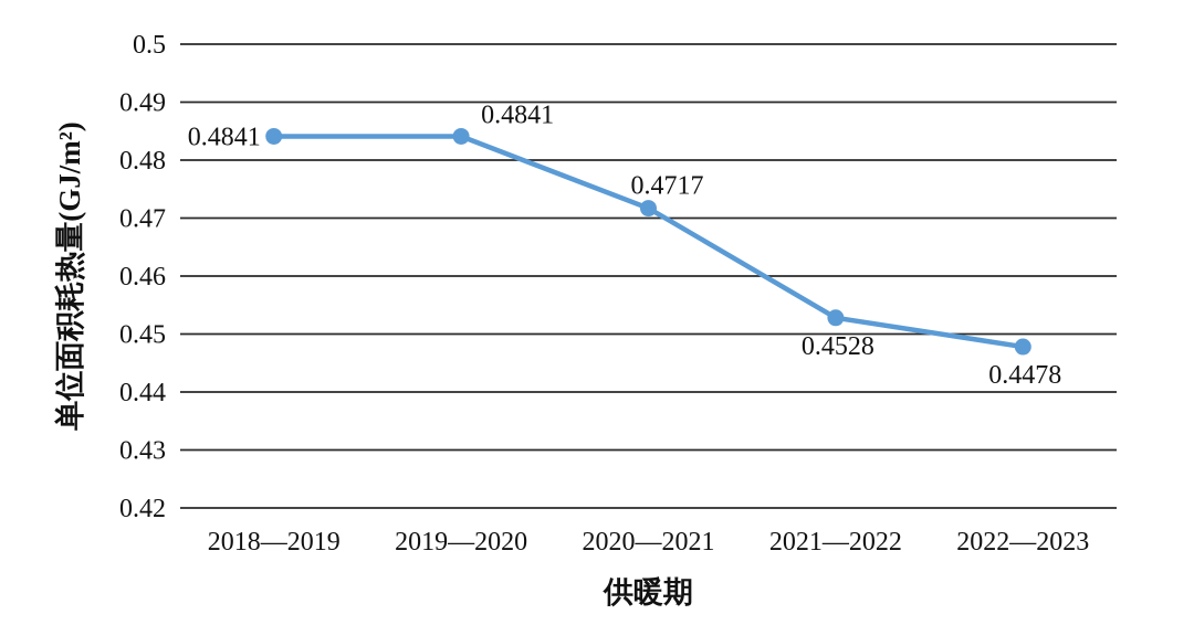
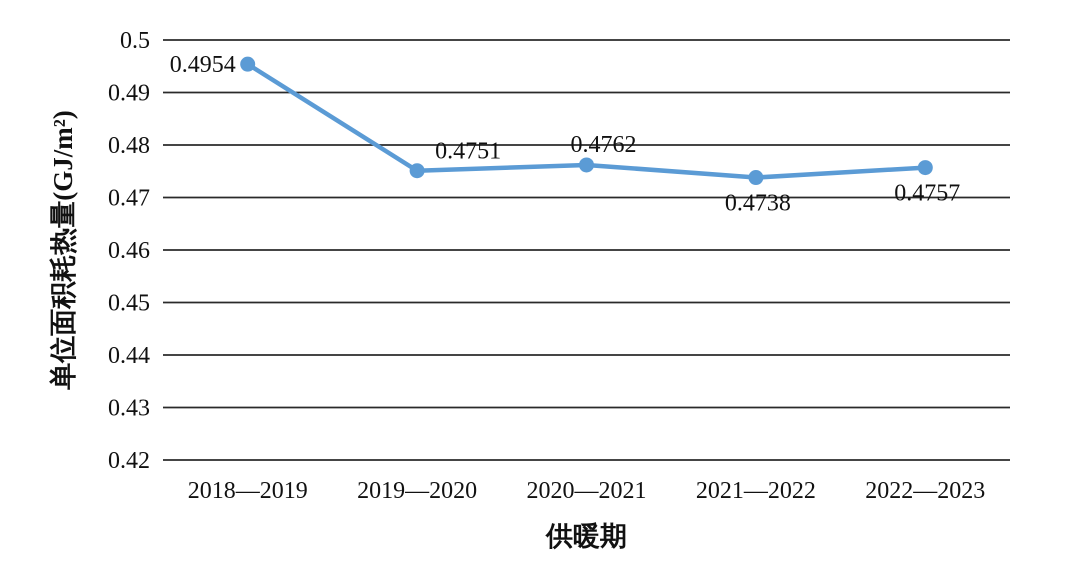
2018—2019: 0.4841 -> 0.4954
2019—2020: 0.4841 -> 0.4751
2020—2021: 0.4717 -> 0.4762
2021—2022: 0.4528 -> 0.4738
2022—2023: 0.4478 -> 0.4757
